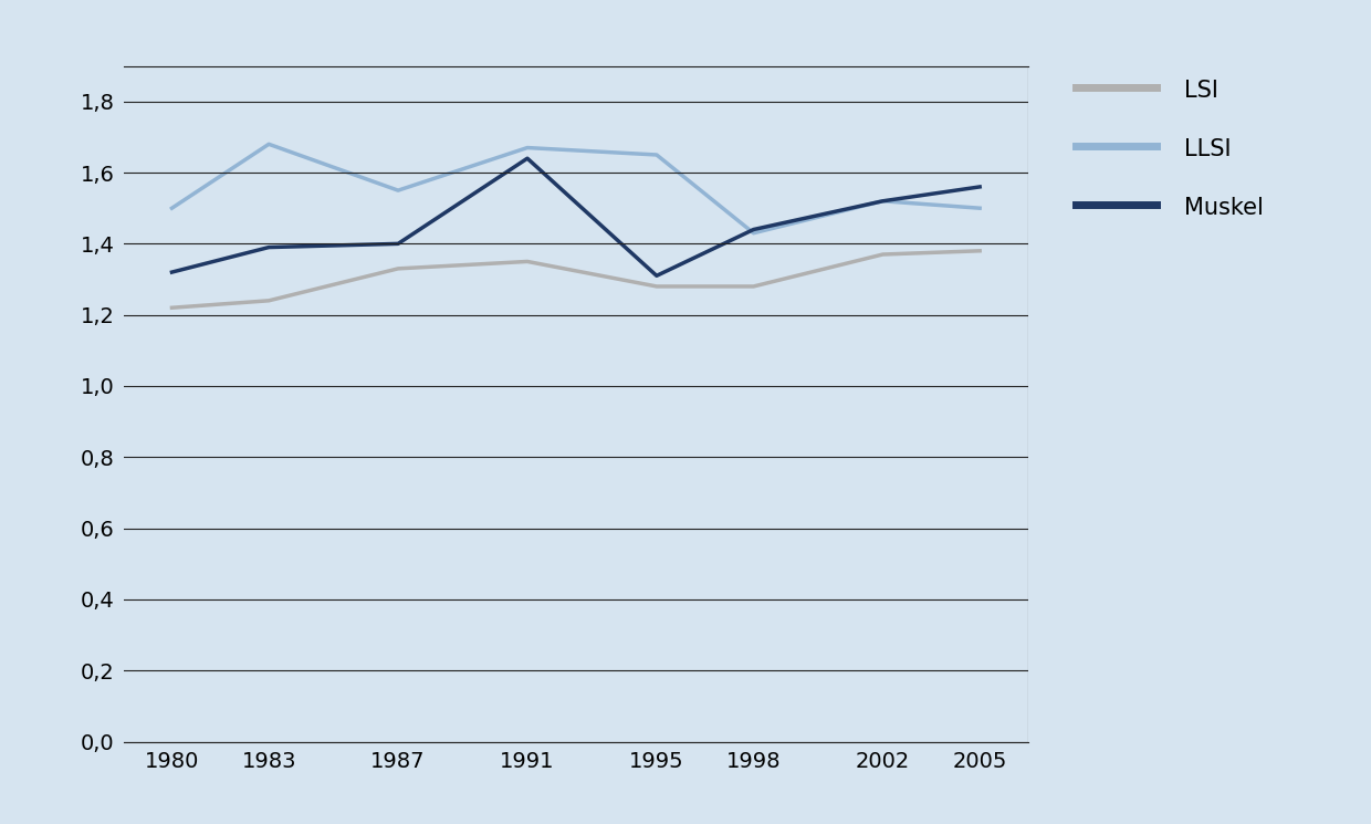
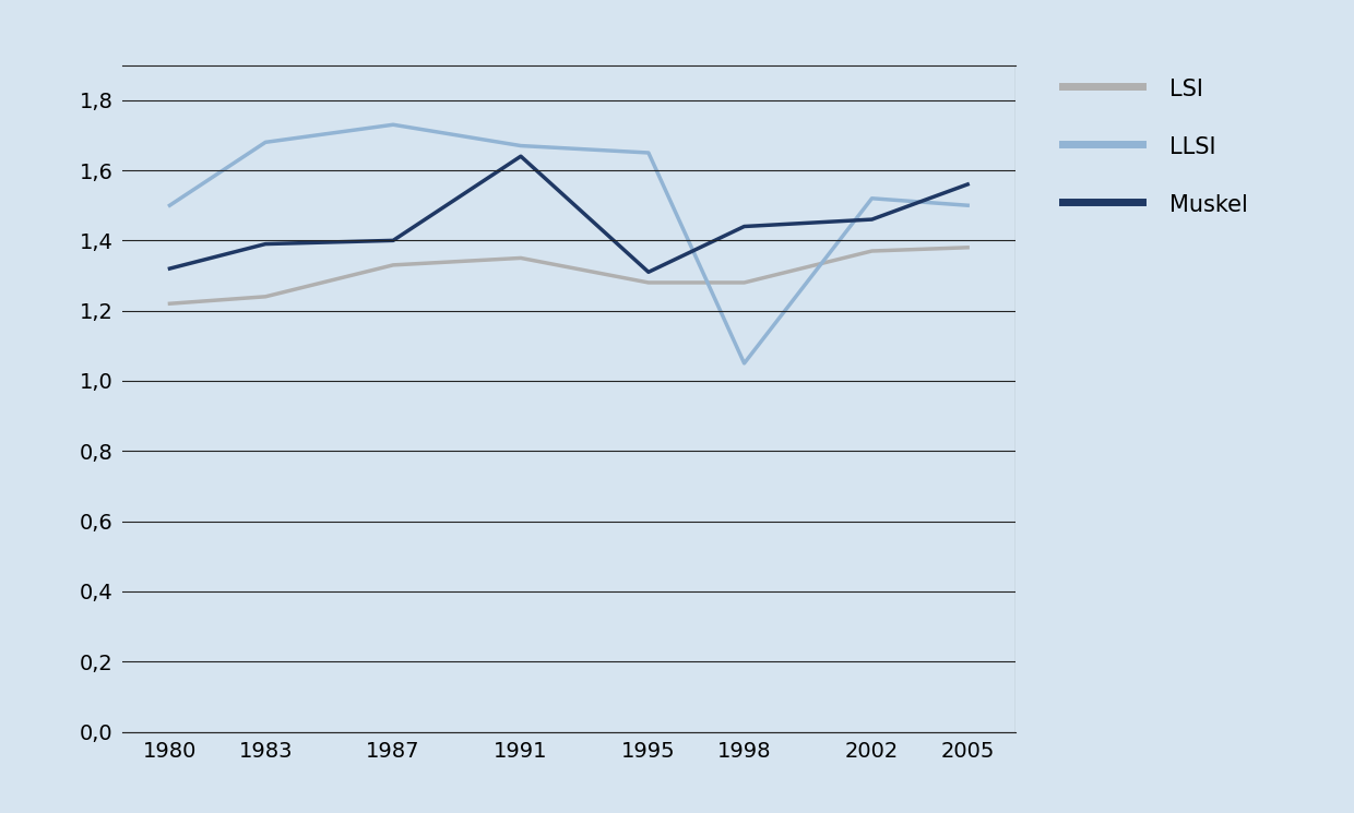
LLSI/1987: 1,55 -> 1,73
LLSI/1998: 1,43 -> 1,05
Muskel/2002: 1,52 -> 1,46
